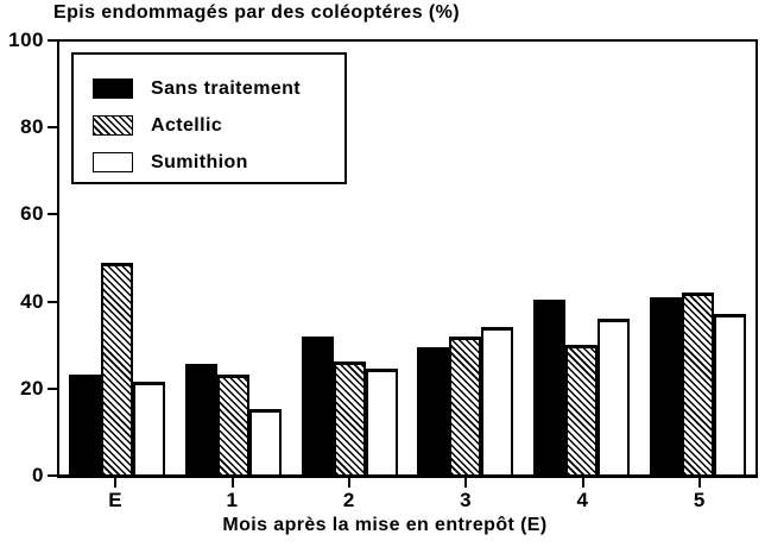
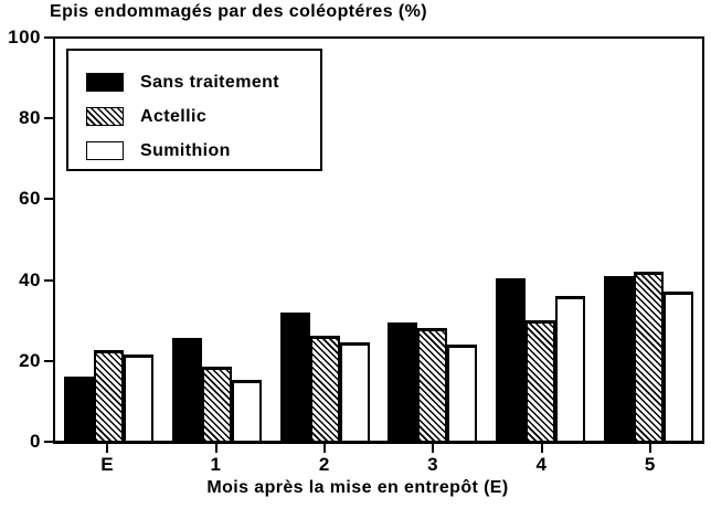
Sans traitement/E: 23 -> 16
Actellic/E: 49 -> 22
Actellic/1: 23 -> 18
Actellic/3: 32 -> 28
Sumithion/3: 34 -> 24
